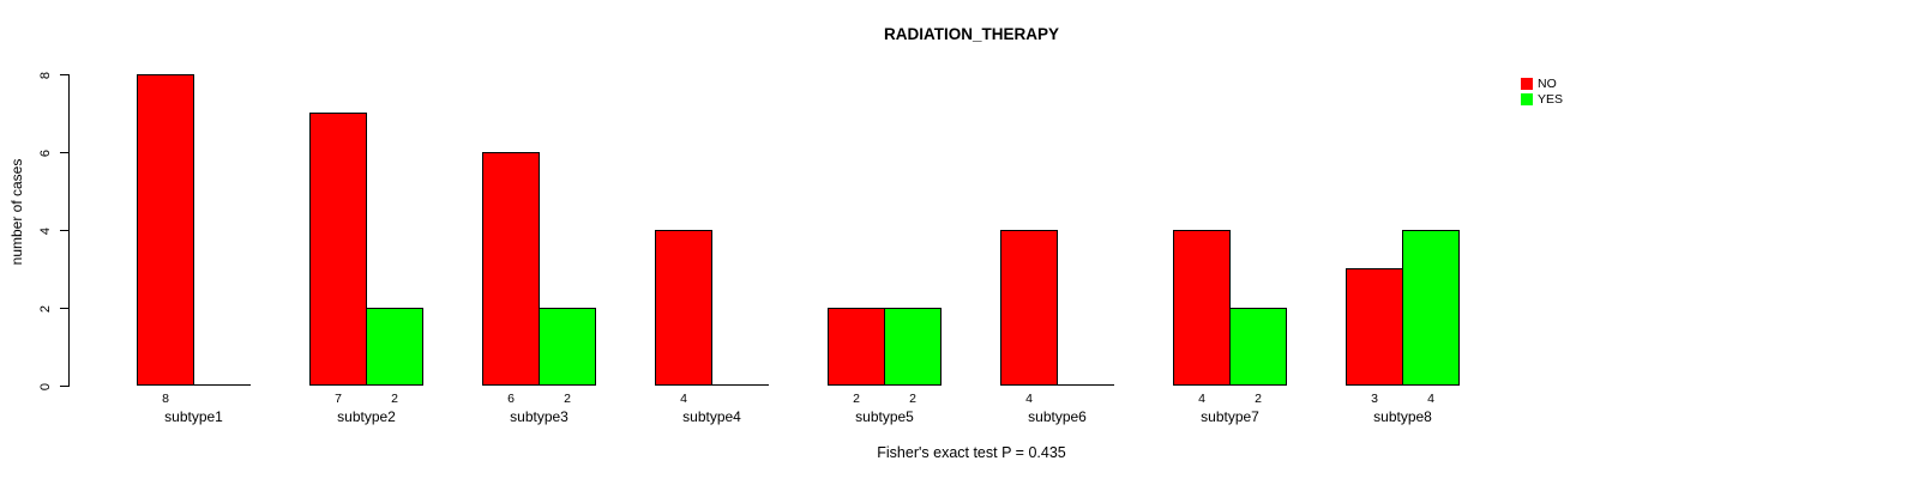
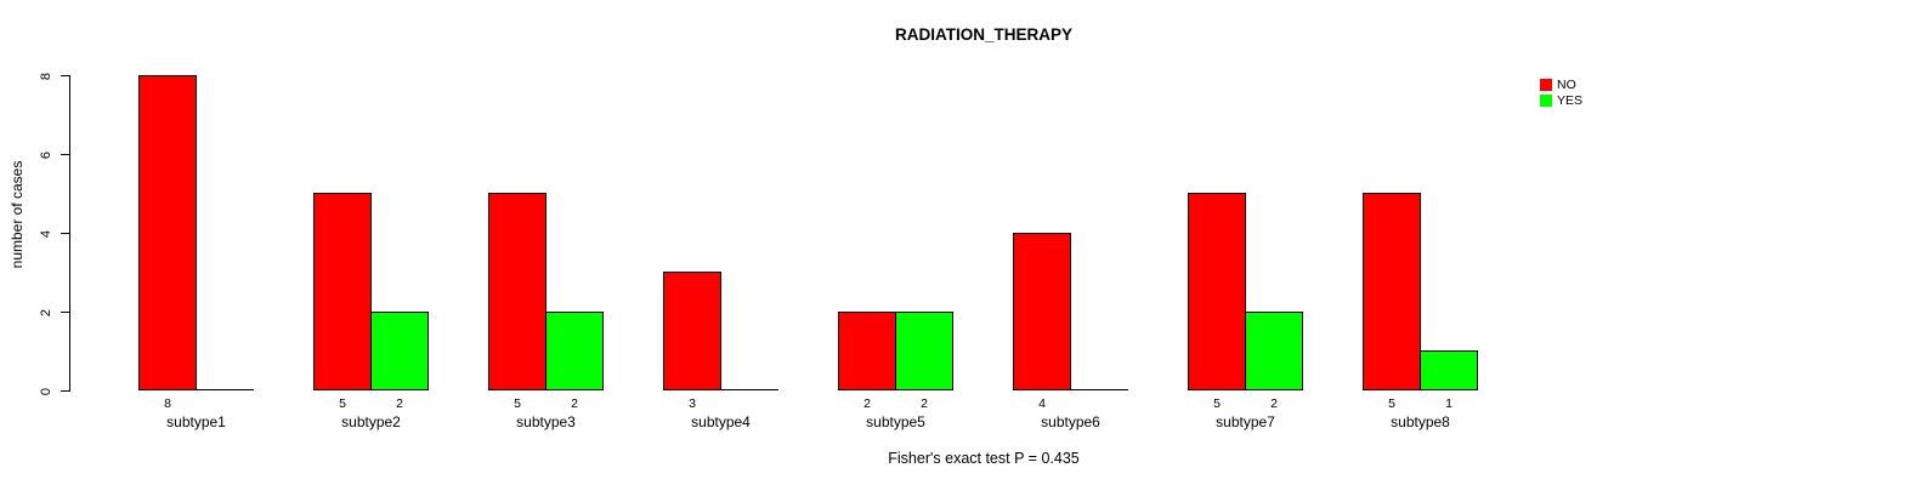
NO/subtype2: 7 -> 5
NO/subtype3: 6 -> 5
NO/subtype4: 4 -> 3
NO/subtype7: 4 -> 5
NO/subtype8: 3 -> 5
YES/subtype8: 4 -> 1
